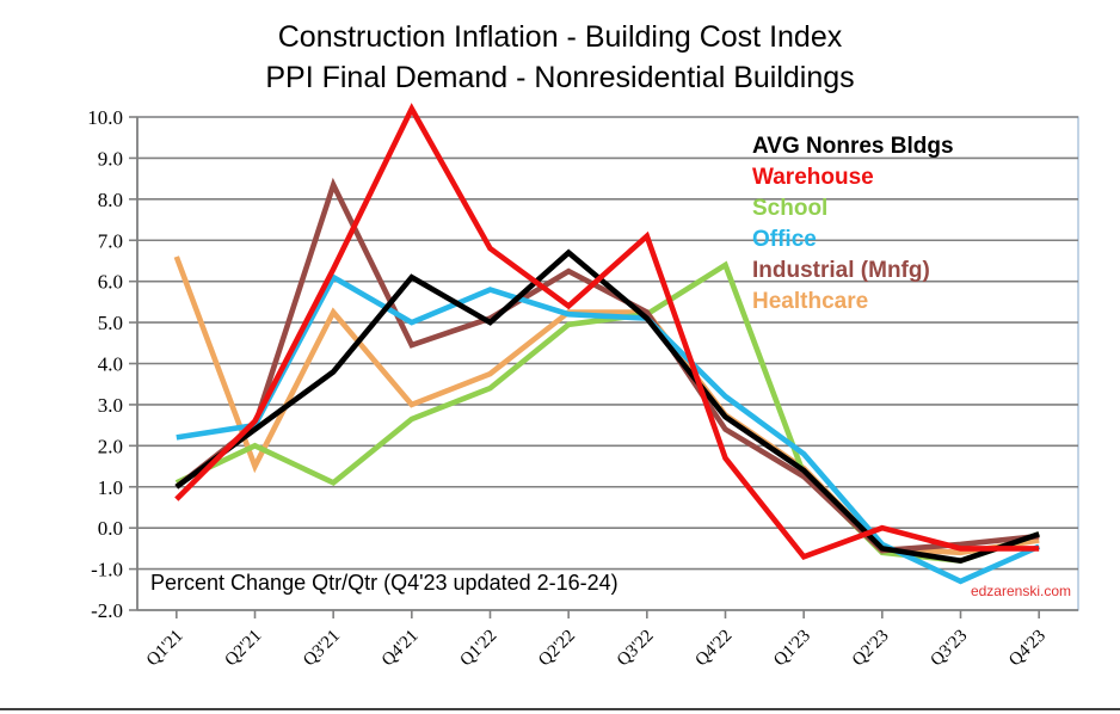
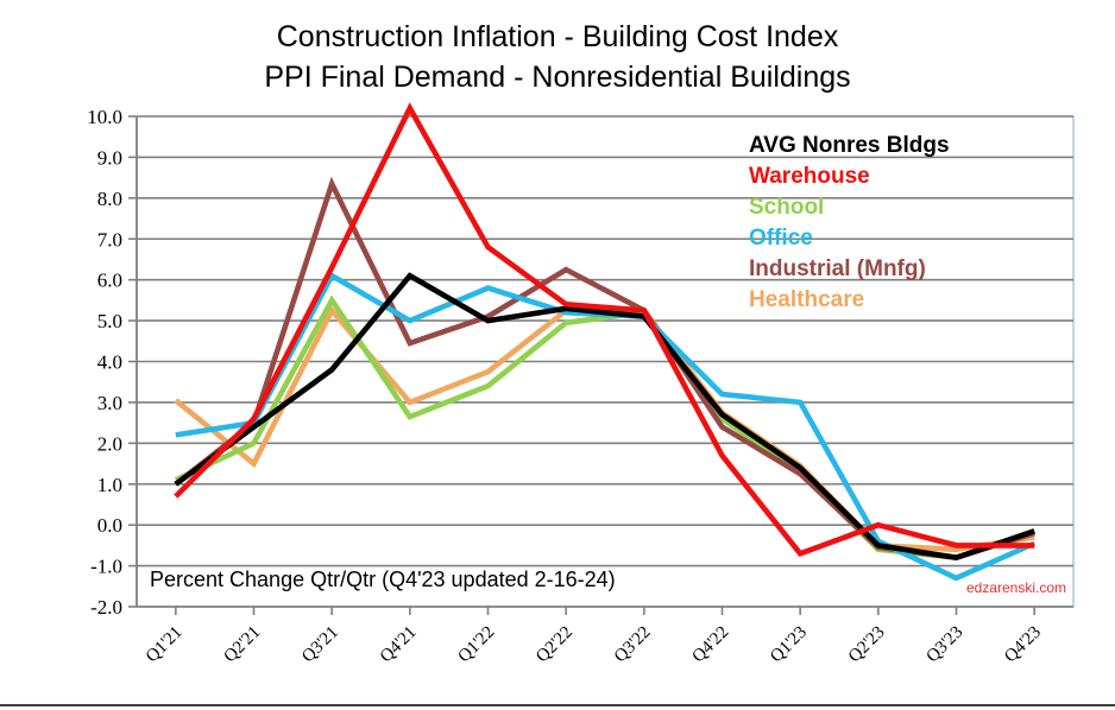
Healthcare/Q1'21: 6.6 -> 3.0
School/Q3'21: 1.1 -> 5.5
AVG Nonres Bldgs/Q2'22: 6.7 -> 5.3
Warehouse/Q3'22: 7.1 -> 5.2
School/Q4'22: 6.4 -> 2.6
Office/Q1'23: 1.8 -> 3.0
Industrial (Mnfg)/Q3'23: -0.4 -> -0.8
